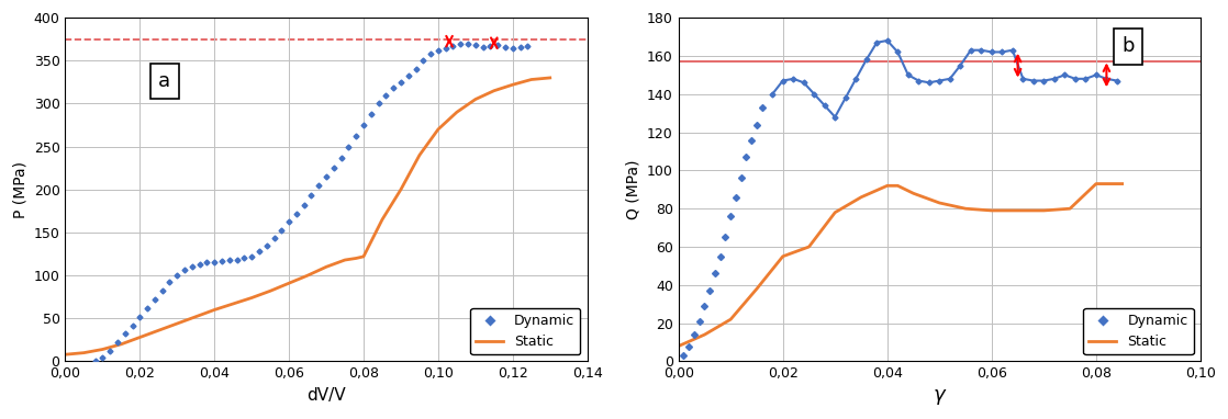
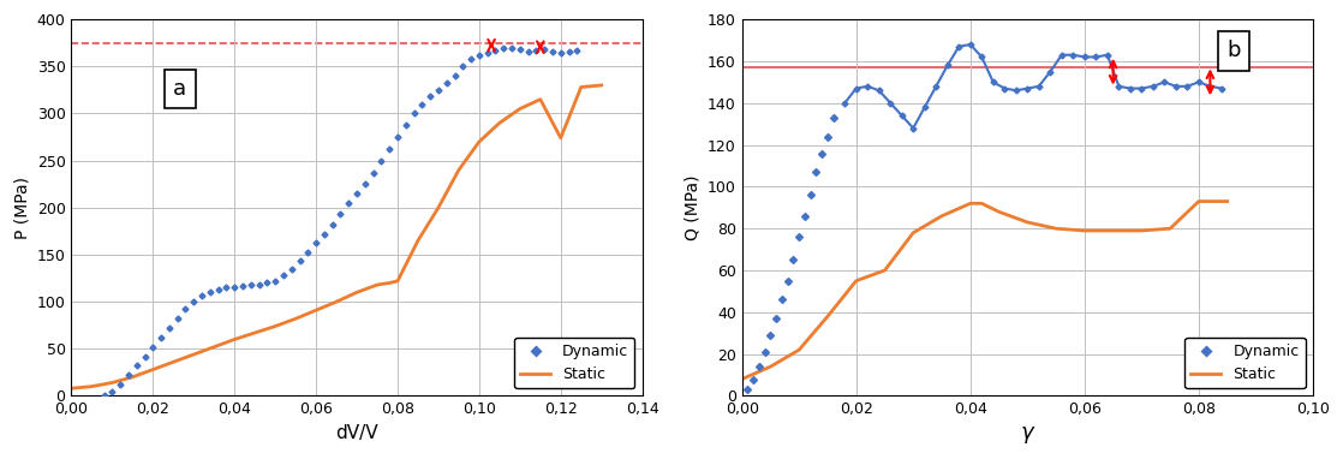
Static/0,12: 322 -> 274
